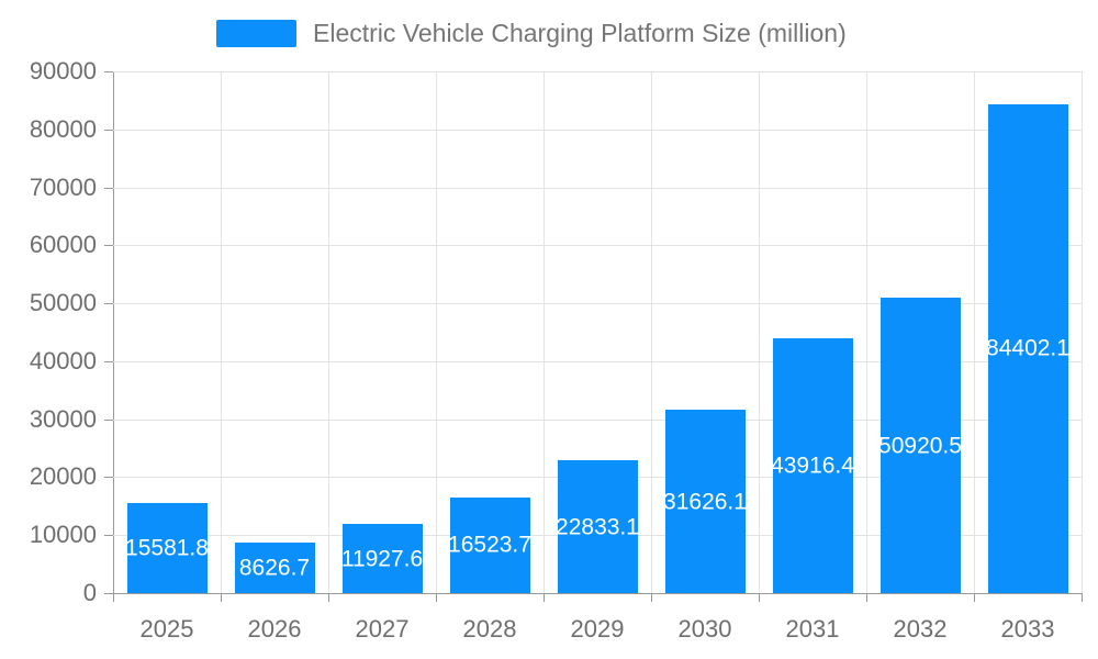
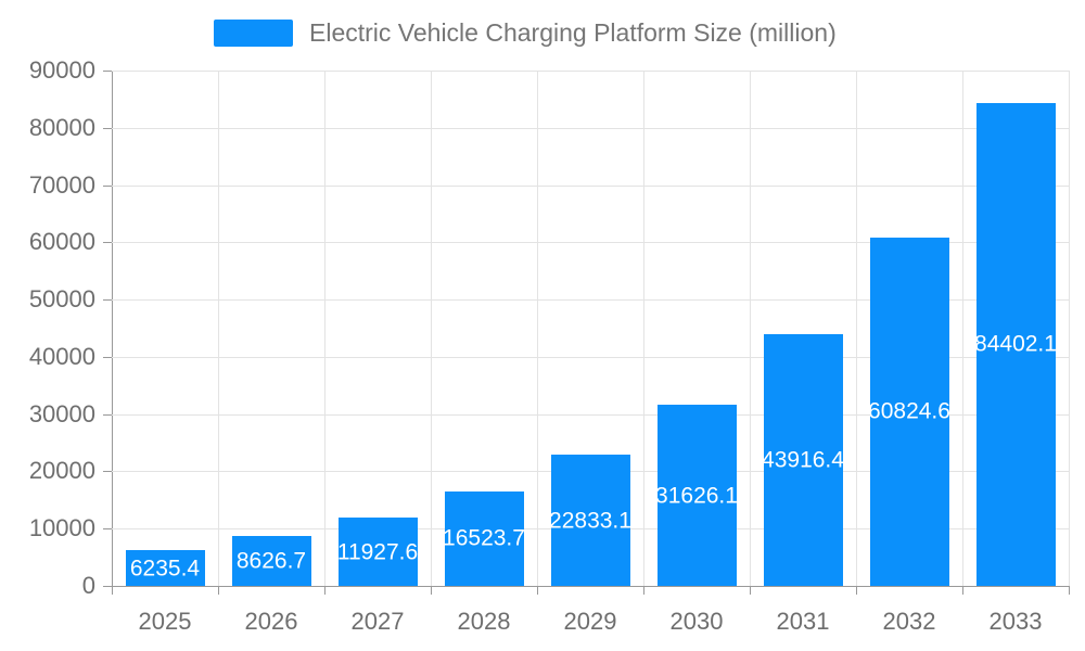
2025: 15581.8 -> 6235.4
2032: 50920.5 -> 60824.6
